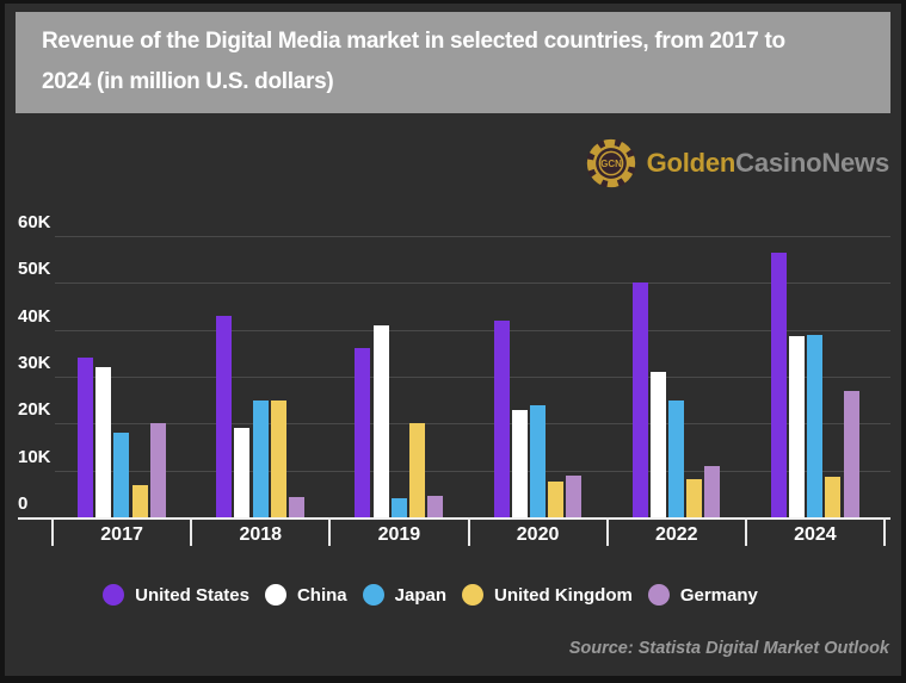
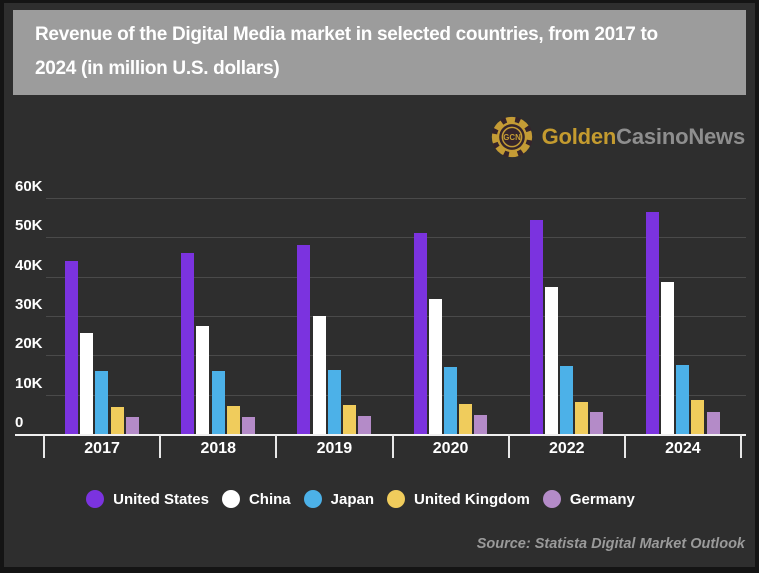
United States/2017: 34K -> 44K
China/2017: 32K -> 26K
Japan/2017: 18K -> 16K
Germany/2017: 20K -> 4K
United States/2018: 43K -> 46K
China/2018: 19K -> 28K
Japan/2018: 25K -> 16K
United Kingdom/2018: 25K -> 7K
United States/2019: 36K -> 48K
China/2019: 41K -> 30K
Japan/2019: 4K -> 16K
United Kingdom/2019: 20K -> 7K
United States/2020: 42K -> 51K
China/2020: 23K -> 34K
Japan/2020: 24K -> 17K
Germany/2020: 9K -> 5K
United States/2022: 50K -> 54K
China/2022: 31K -> 37K
Japan/2022: 25K -> 17K
Germany/2022: 11K -> 6K
Japan/2024: 39K -> 18K
Germany/2024: 27K -> 6K
